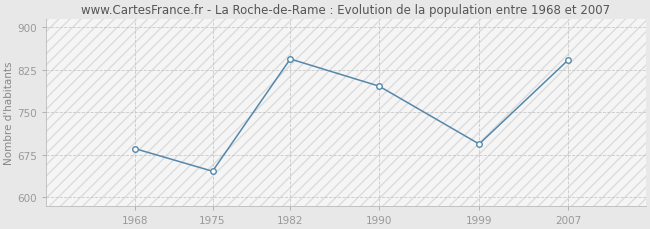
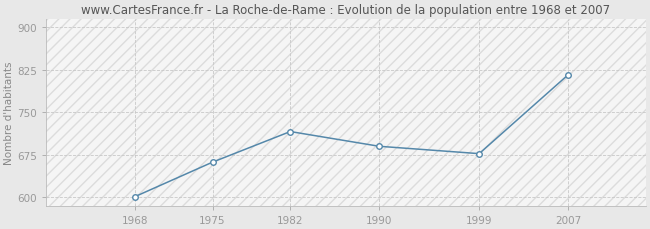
1968: 686 -> 601
1975: 646 -> 662
1982: 844 -> 716
1990: 796 -> 690
1999: 694 -> 677
2007: 842 -> 816
